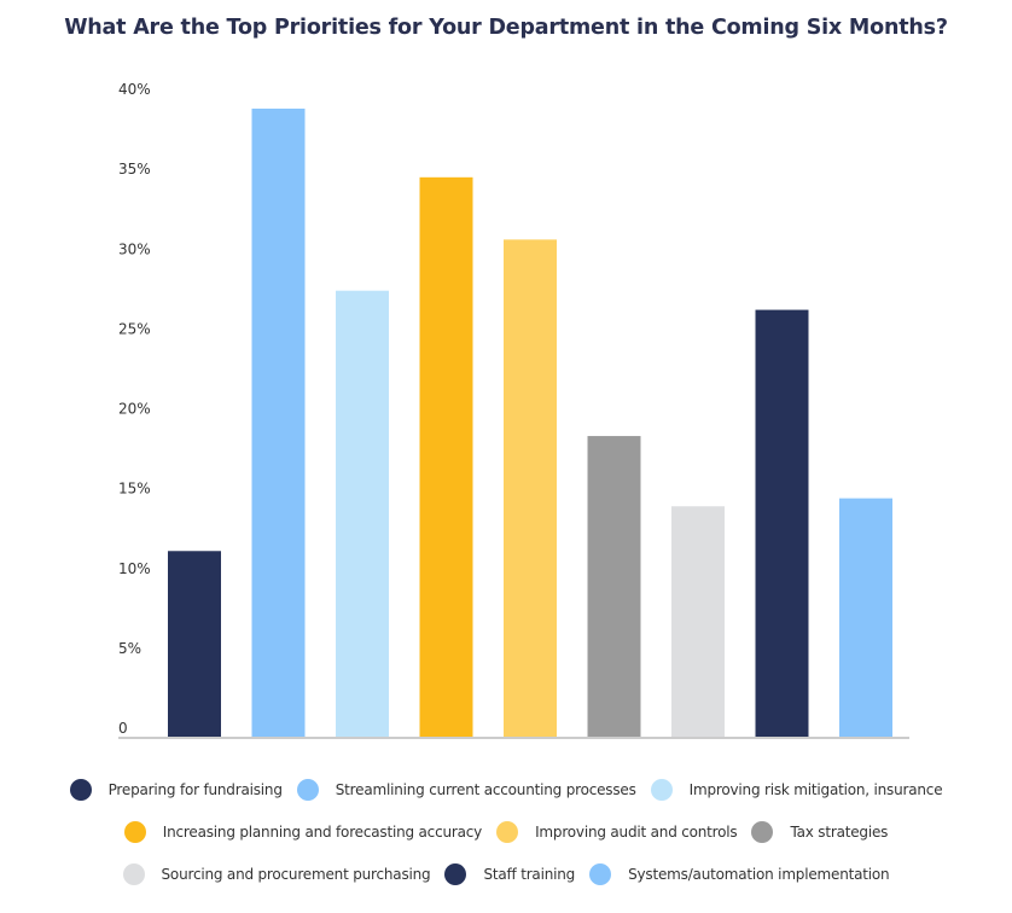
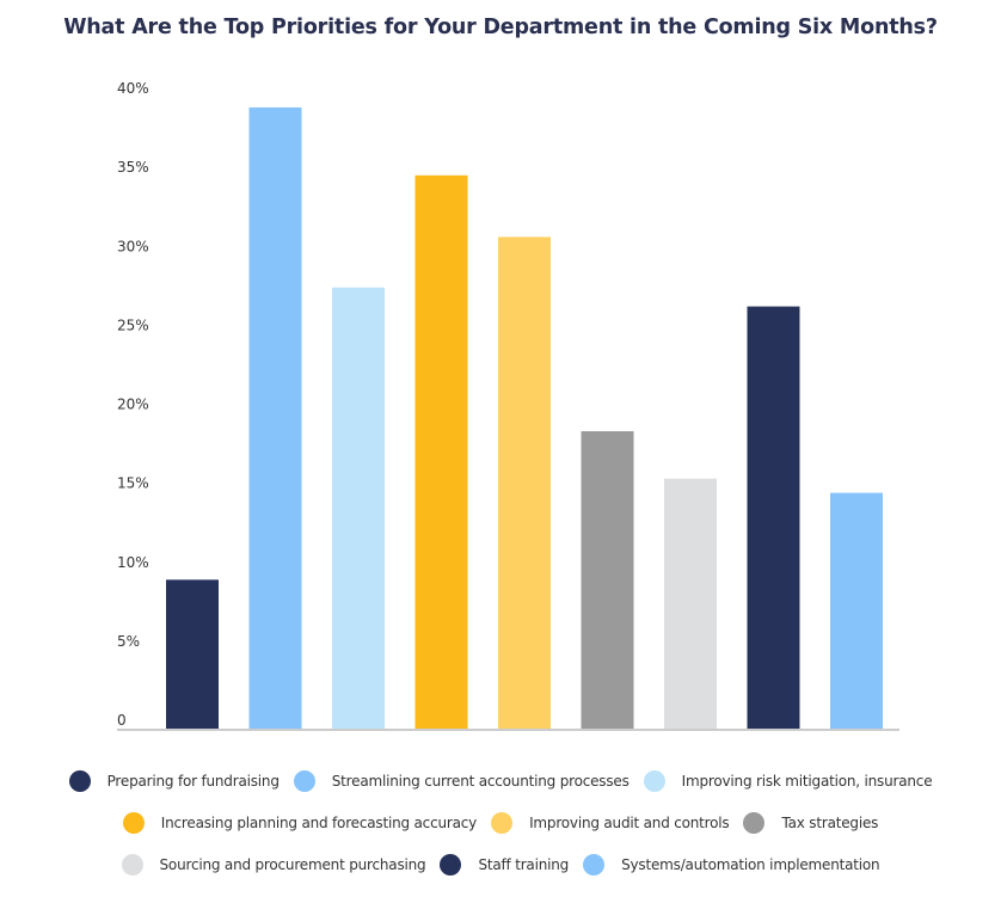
Preparing for fundraising: 11.7% -> 9.5%
Sourcing and procurement purchasing: 14.5% -> 15.9%
